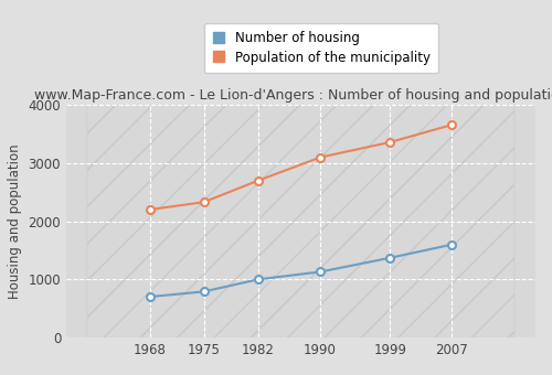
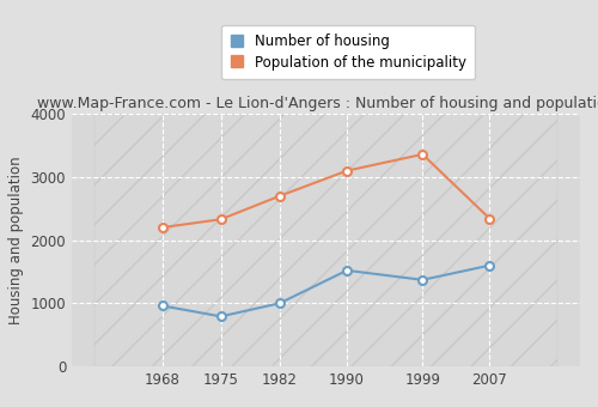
Number of housing/1968: 700 -> 960
Number of housing/1990: 1130 -> 1520
Population of the municipality/2007: 3660 -> 2340
